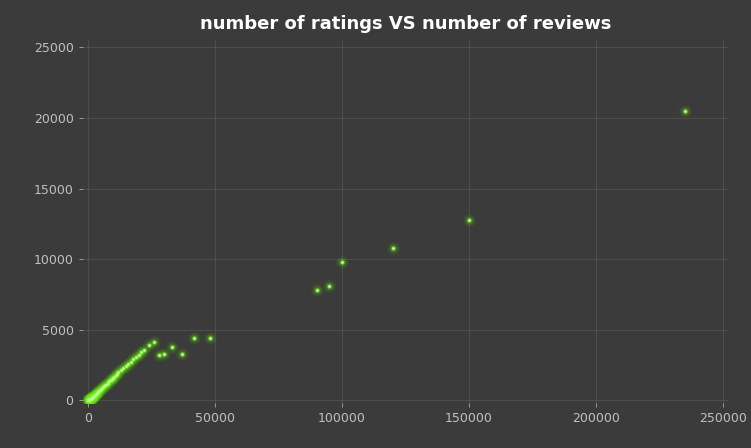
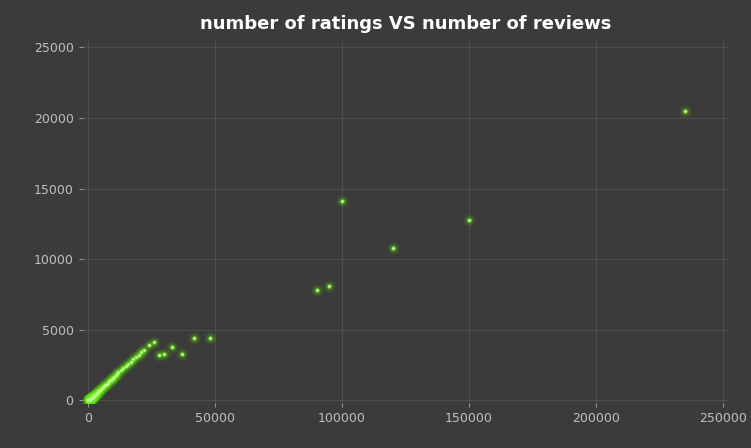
100000: 9800 -> 14100
